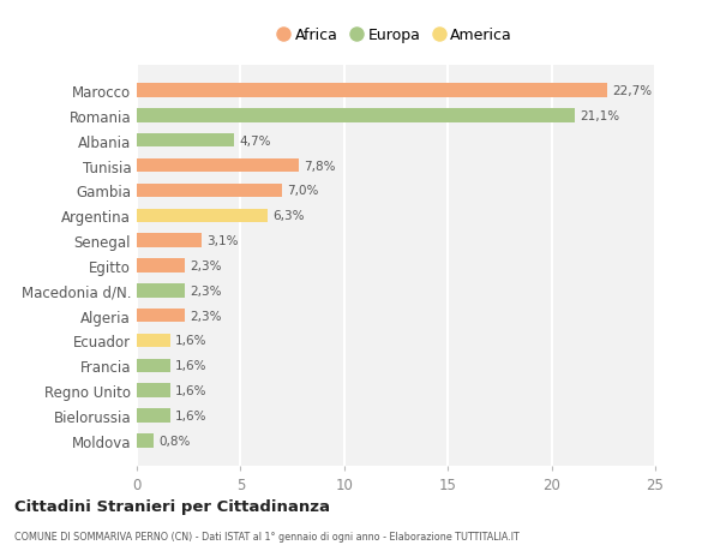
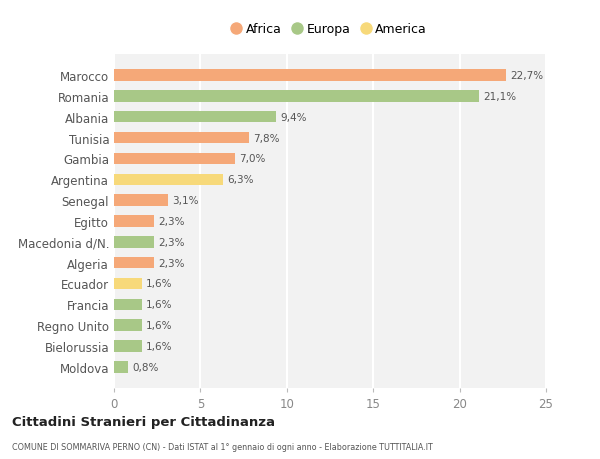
Albania: 4,7% -> 9,4%
